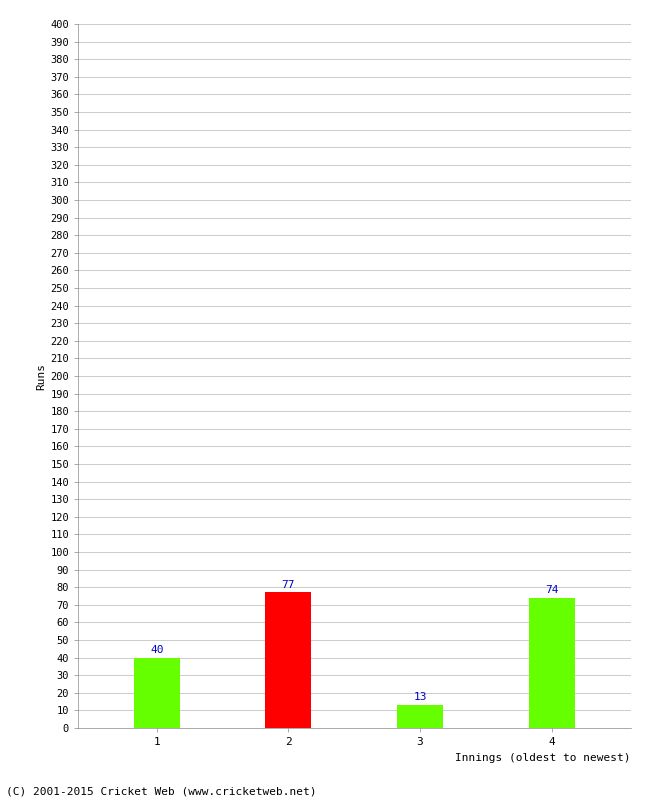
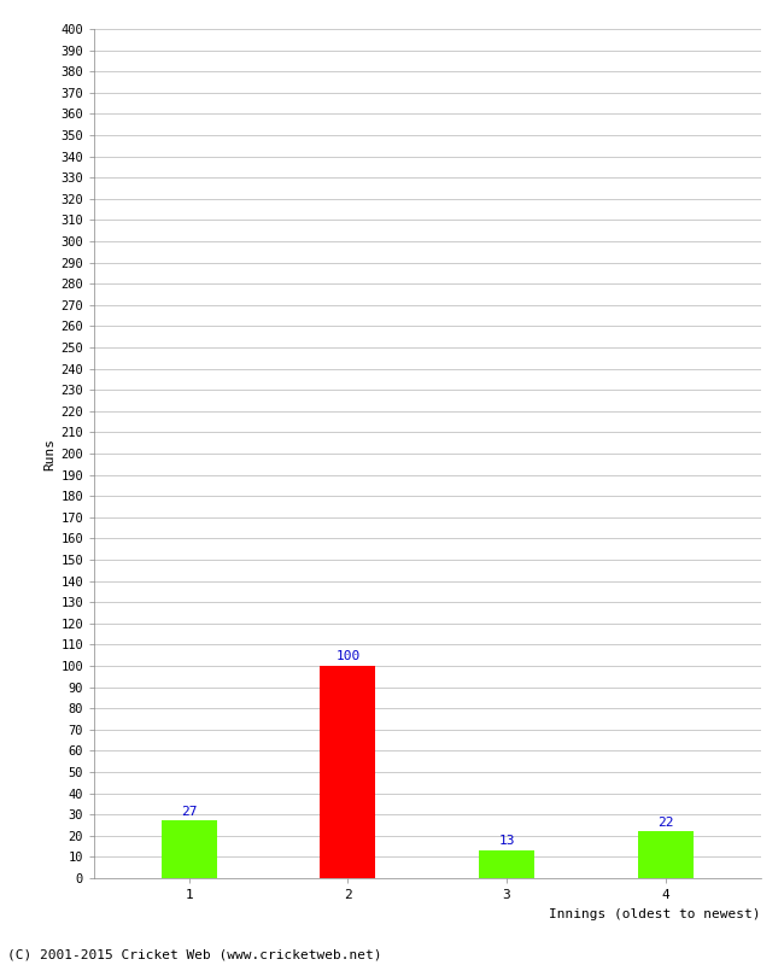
1: 40 -> 27
2: 77 -> 100
4: 74 -> 22
